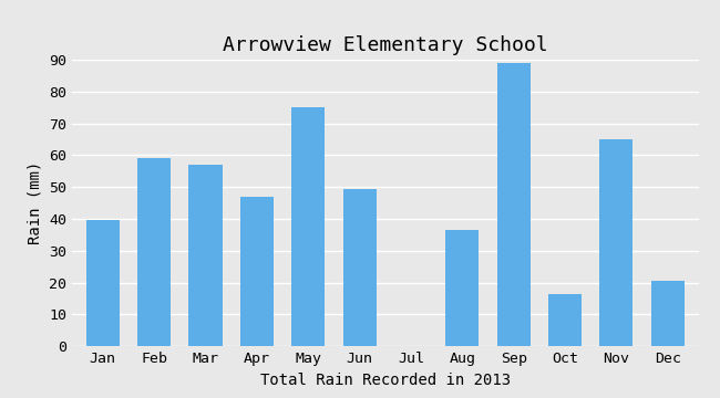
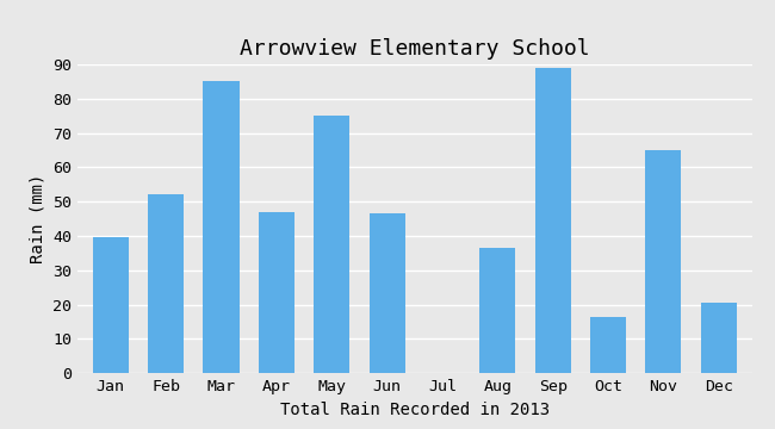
Feb: 59.0 -> 52.0
Mar: 57.0 -> 85.0
Jun: 49.5 -> 46.5
